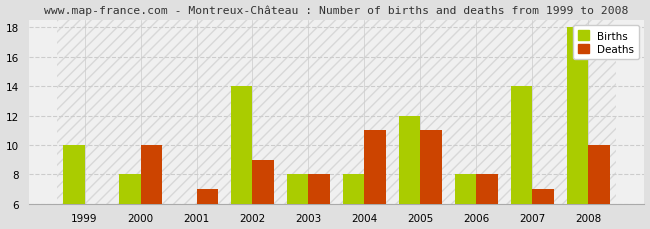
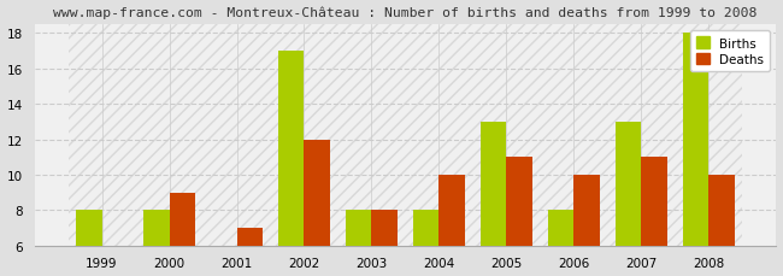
Births/1999: 10 -> 8
Deaths/2000: 10 -> 9
Births/2002: 14 -> 17
Deaths/2002: 9 -> 12
Deaths/2004: 11 -> 10
Births/2005: 12 -> 13
Deaths/2006: 8 -> 10
Births/2007: 14 -> 13
Deaths/2007: 7 -> 11
